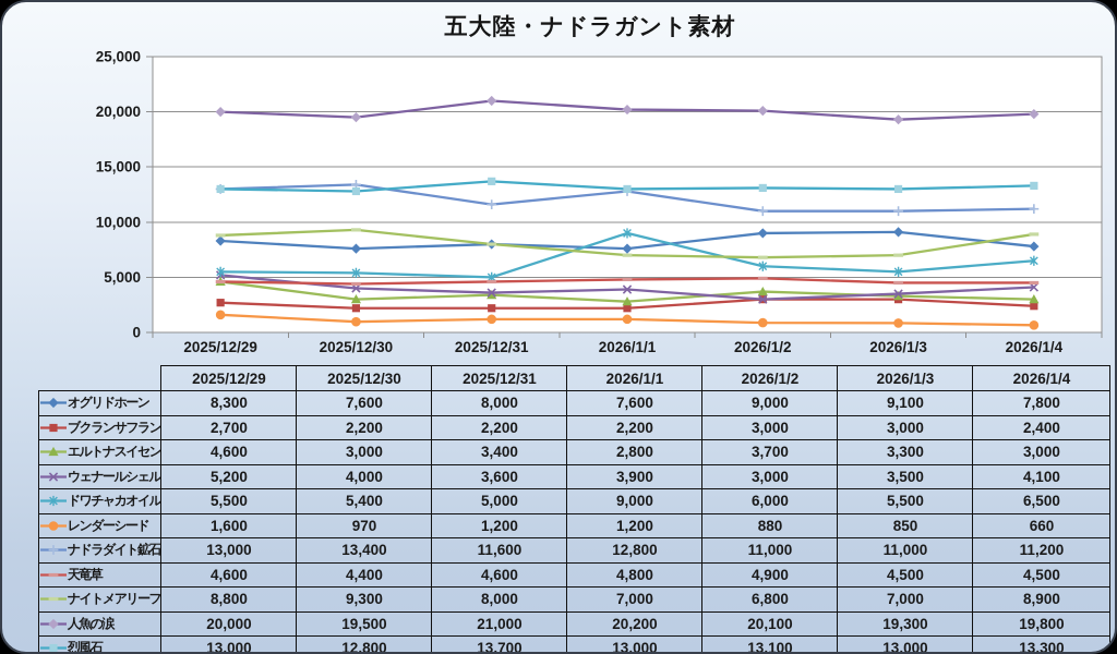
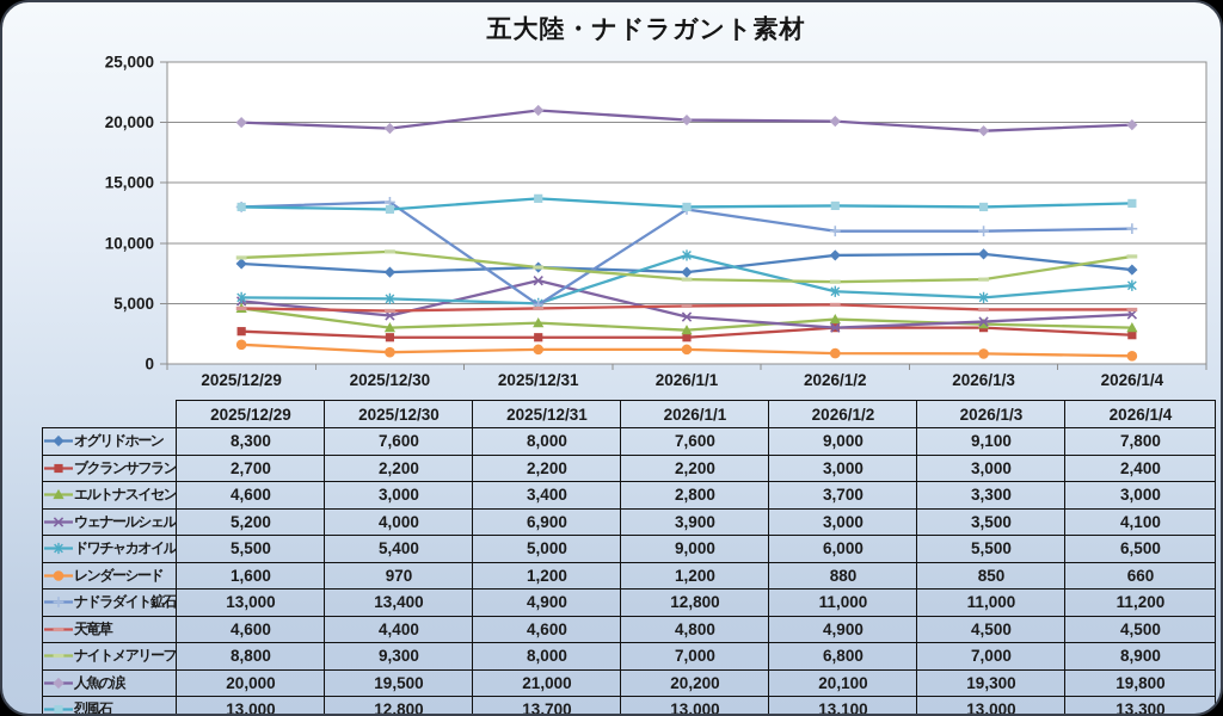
ウェナールシェル/2025/12/31: 3,600 -> 6,900
ナドラダイト鉱石/2025/12/31: 11,600 -> 4,900
